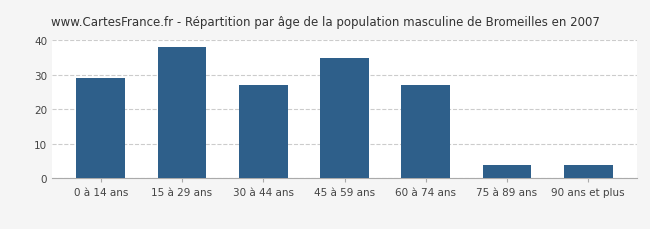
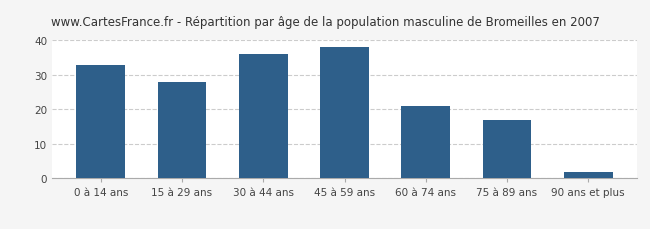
0 à 14 ans: 29 -> 33
15 à 29 ans: 38 -> 28
30 à 44 ans: 27 -> 36
45 à 59 ans: 35 -> 38
60 à 74 ans: 27 -> 21
75 à 89 ans: 4 -> 17
90 ans et plus: 4 -> 2
